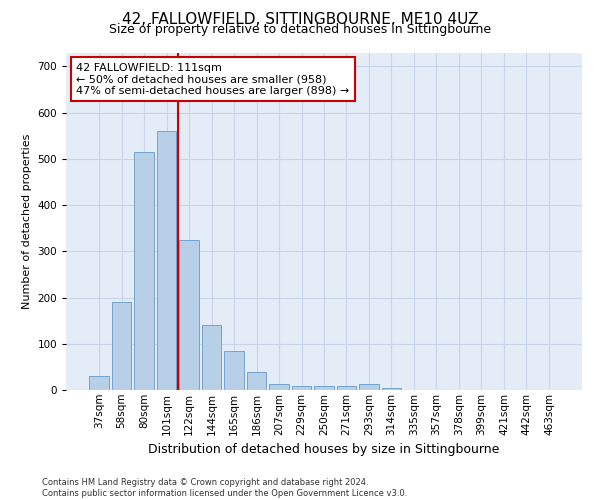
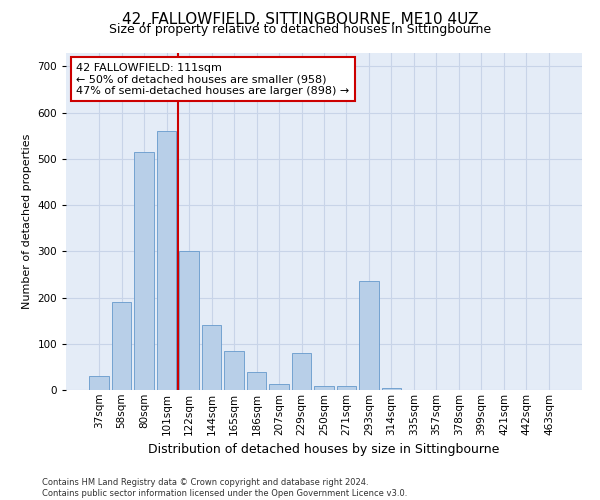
122sqm: 325 -> 300
229sqm: 8 -> 80
293sqm: 12 -> 235
